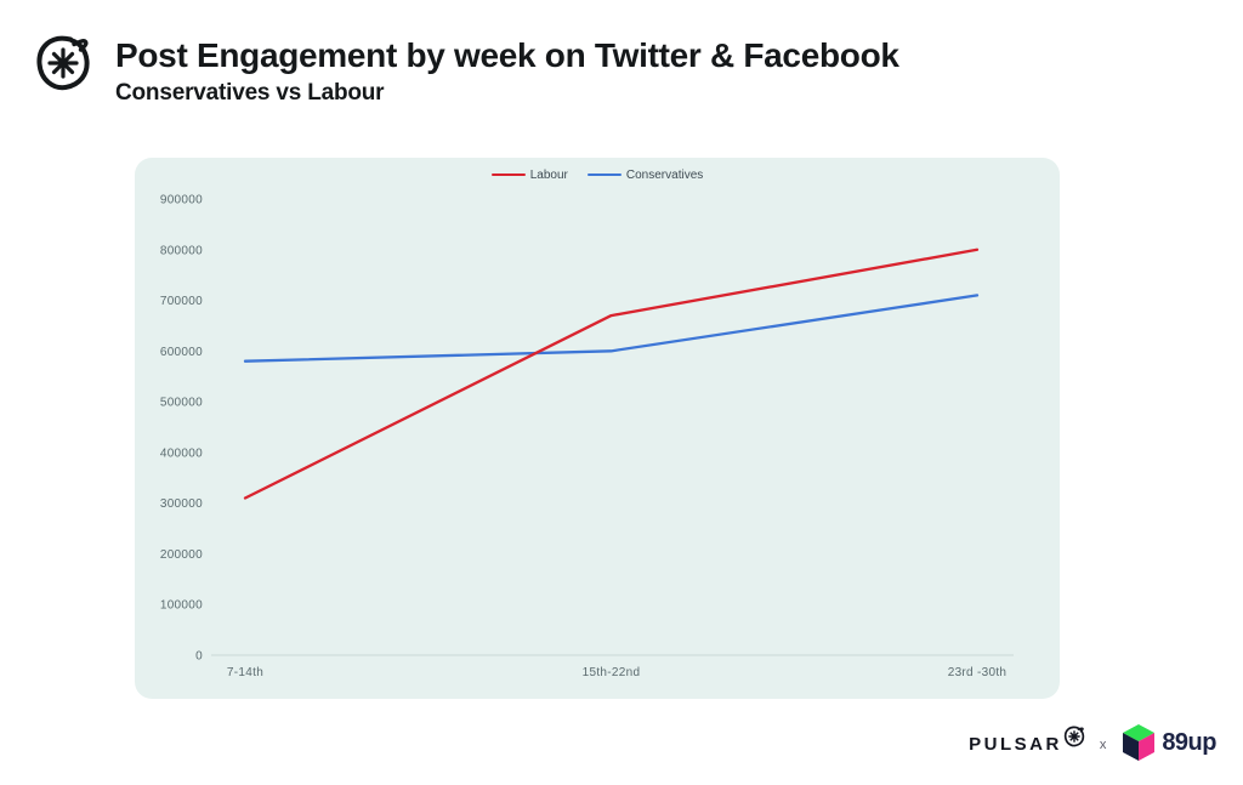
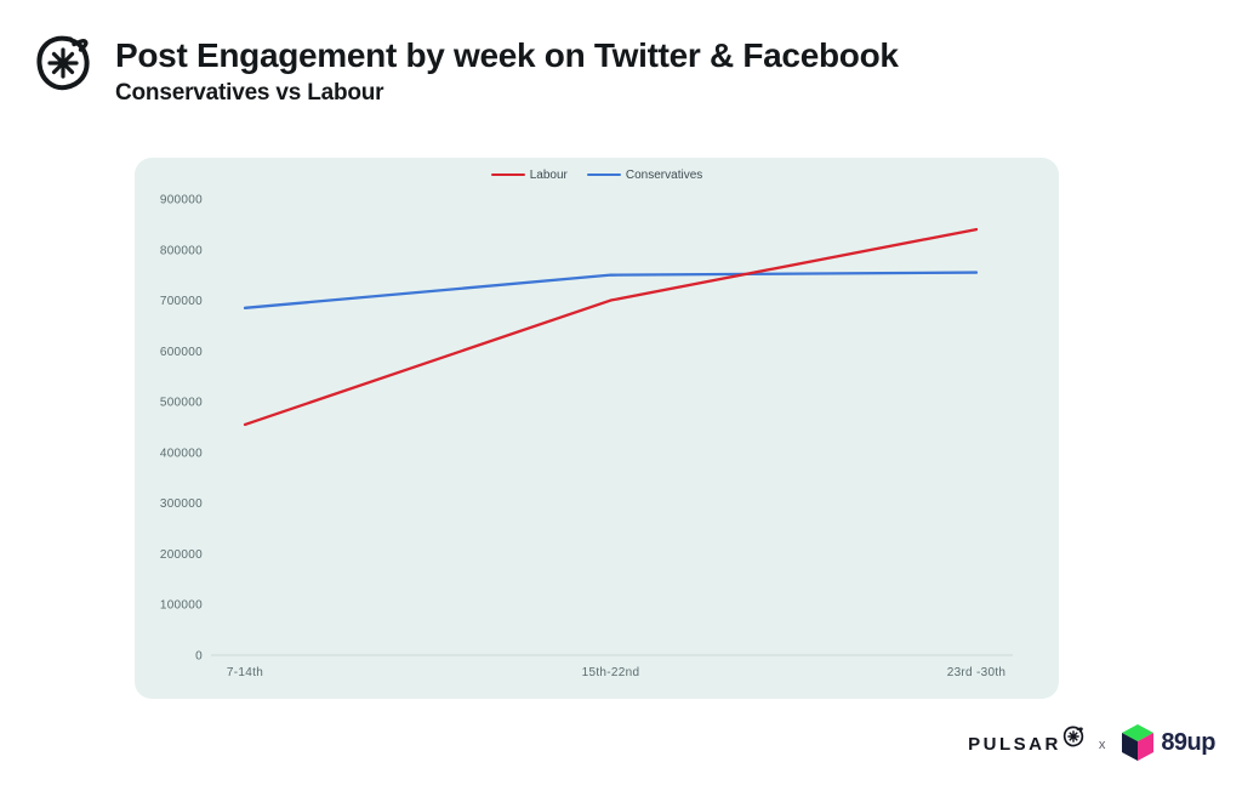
Labour/7-14th: 310000 -> 460000
Conservatives/7-14th: 580000 -> 680000
Labour/15th-22nd: 670000 -> 700000
Conservatives/15th-22nd: 600000 -> 750000
Labour/23rd -30th: 800000 -> 840000
Conservatives/23rd -30th: 710000 -> 760000
